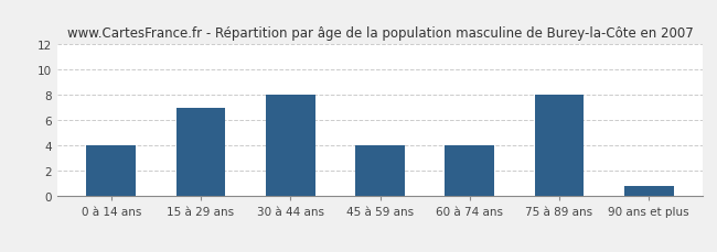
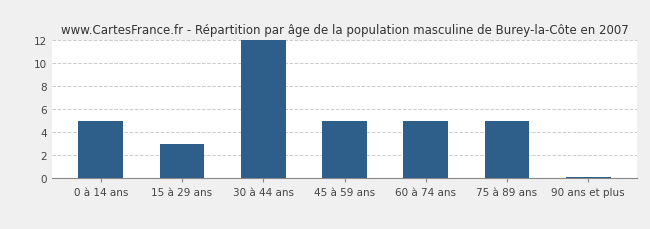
0 à 14 ans: 4.0 -> 5.0
15 à 29 ans: 7.0 -> 3.0
30 à 44 ans: 8.0 -> 12.0
45 à 59 ans: 4.0 -> 5.0
60 à 74 ans: 4.0 -> 5.0
75 à 89 ans: 8.0 -> 5.0
90 ans et plus: 0.8 -> 0.1
